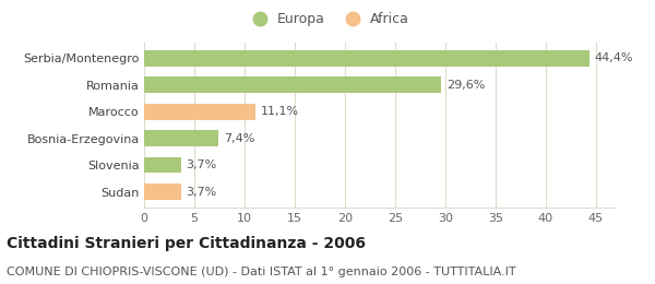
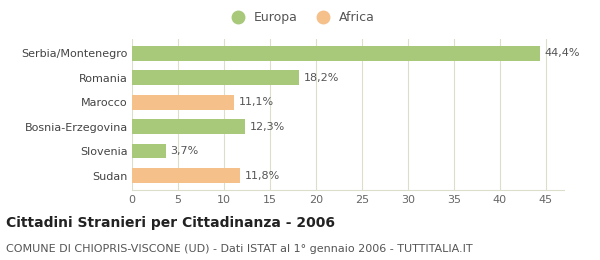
Romania: 29,6% -> 18,2%
Bosnia-Erzegovina: 7,4% -> 12,3%
Sudan: 3,7% -> 11,8%
